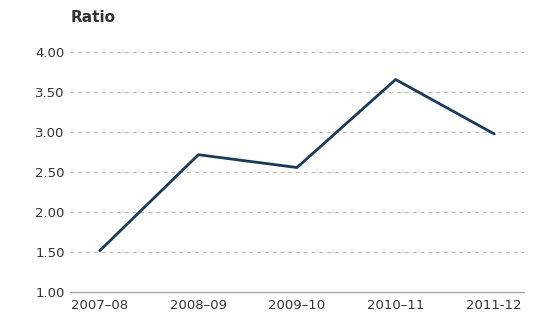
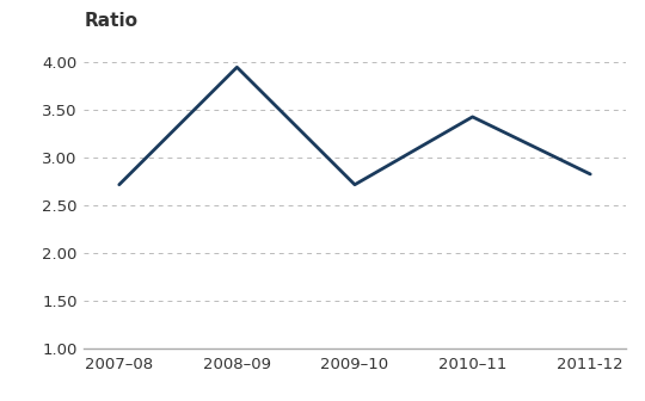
2007–08: 1.52 -> 2.72
2008–09: 2.72 -> 3.95
2009–10: 2.56 -> 2.72
2010–11: 3.66 -> 3.43
2011-12: 2.98 -> 2.83
